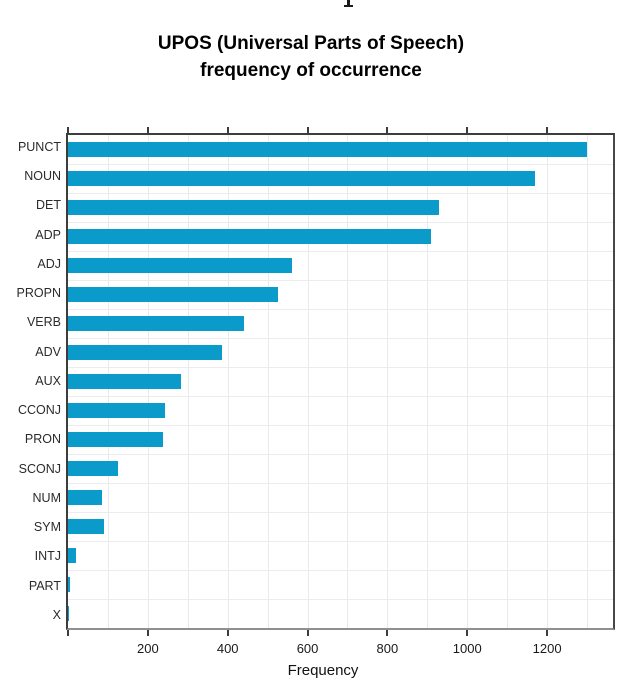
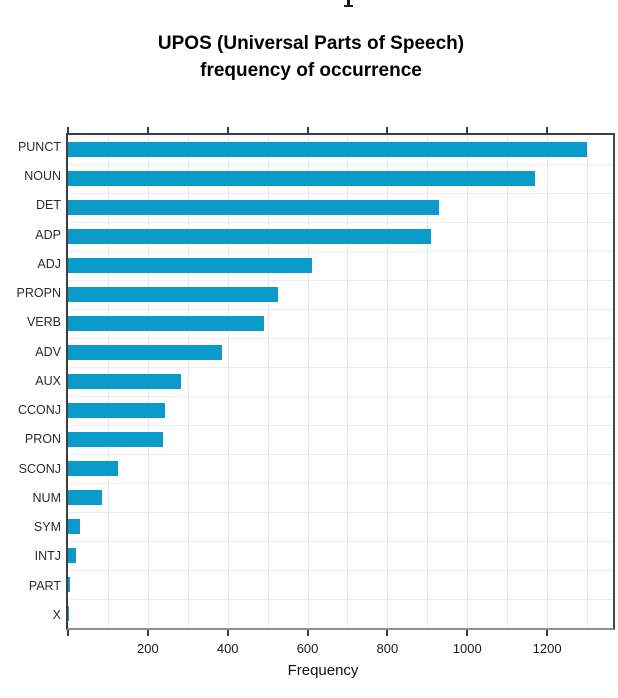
ADJ: 560 -> 610
VERB: 440 -> 490
SYM: 90 -> 30
